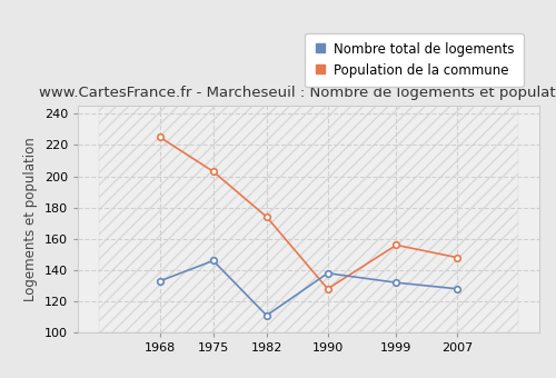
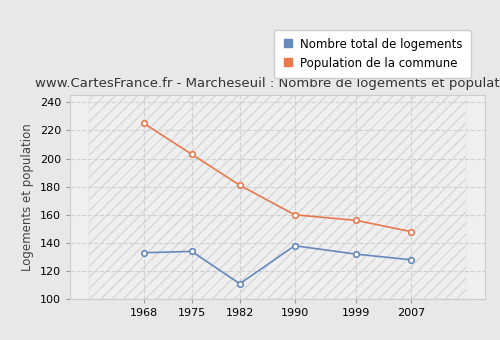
Nombre total de logements/1975: 146 -> 134
Population de la commune/1982: 174 -> 181
Population de la commune/1990: 128 -> 160
